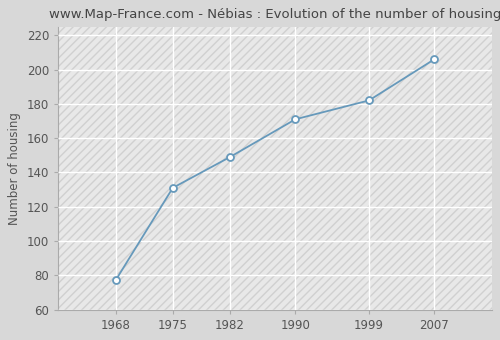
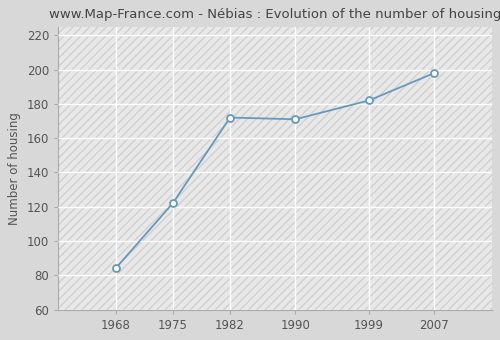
1968: 77 -> 84
1975: 131 -> 122
1982: 149 -> 172
2007: 206 -> 198
